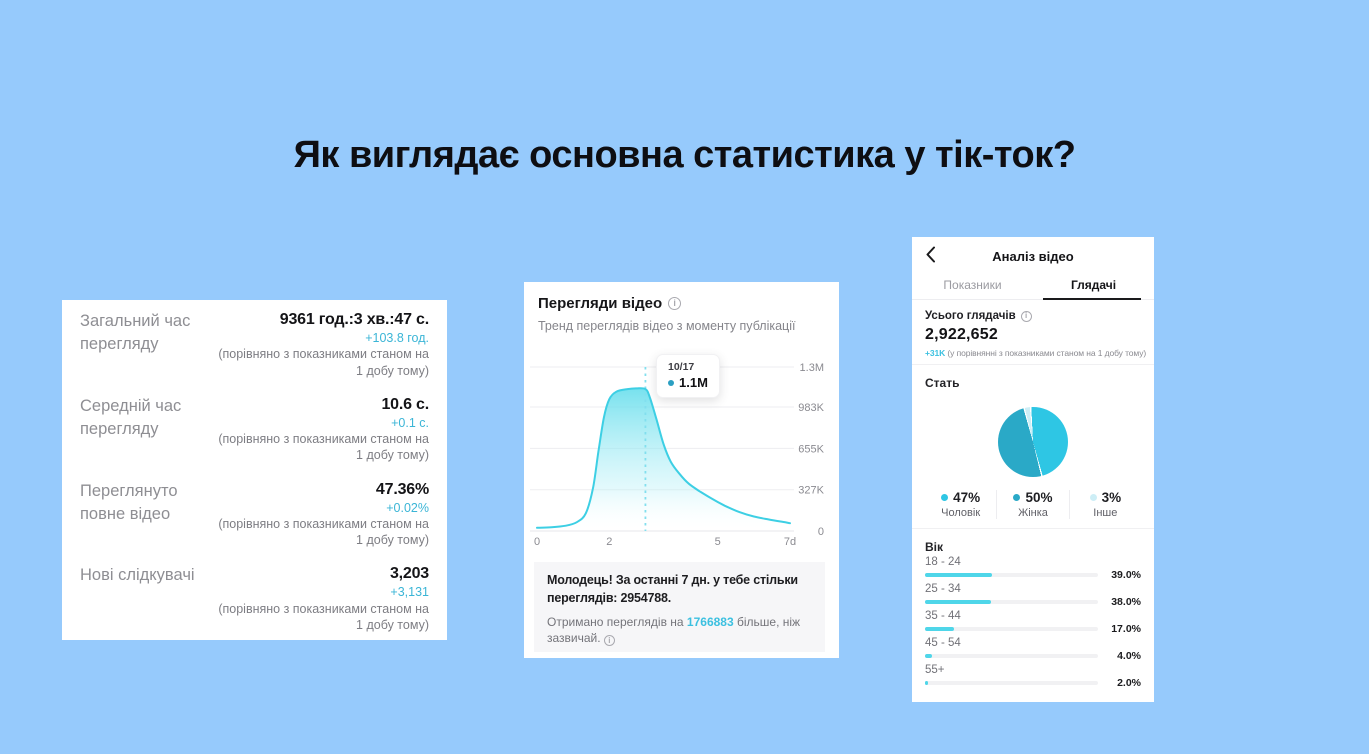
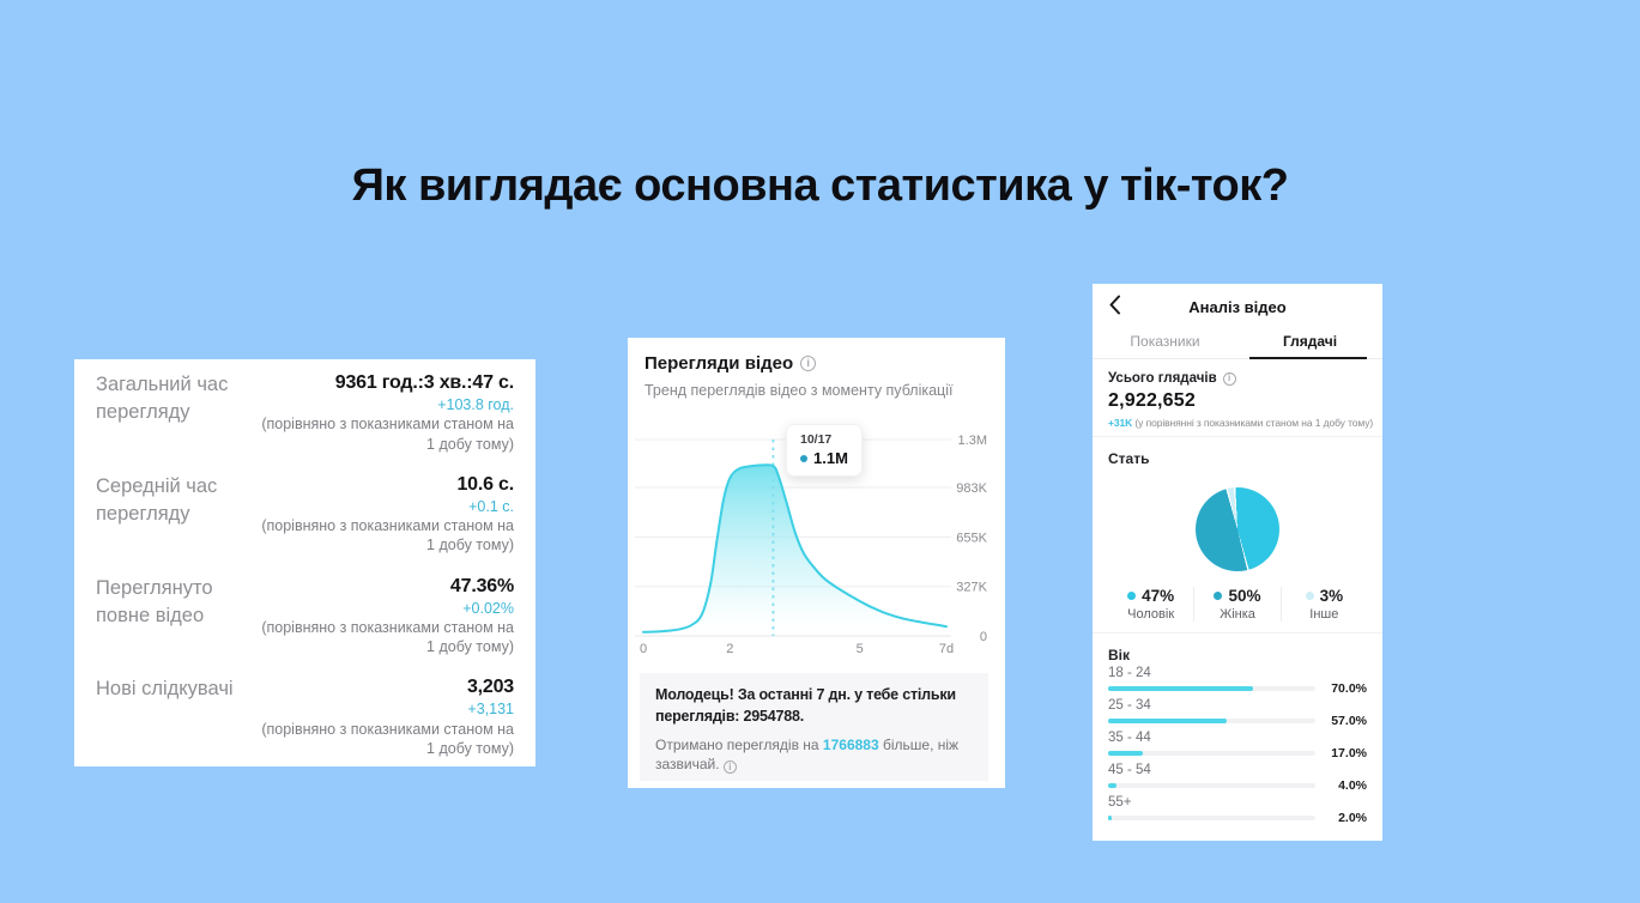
Вік/18 - 24: 39.0% -> 70.0%
Вік/25 - 34: 38.0% -> 57.0%
